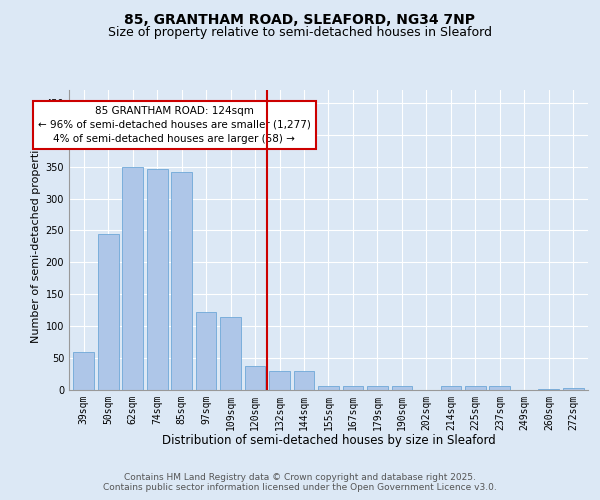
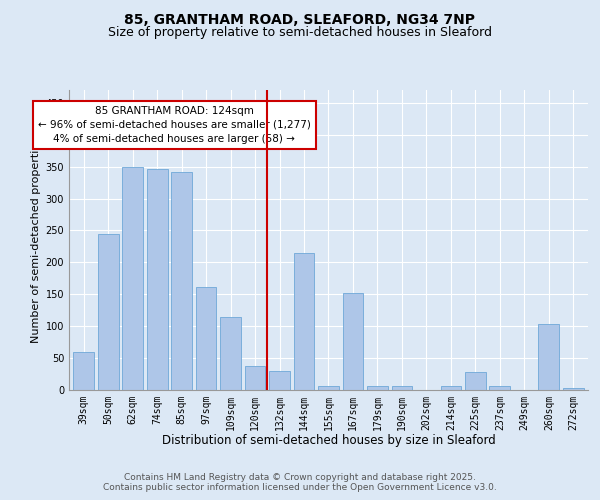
97sqm: 122 -> 162
144sqm: 30 -> 214
167sqm: 6 -> 152
225sqm: 6 -> 28
260sqm: 1 -> 104
